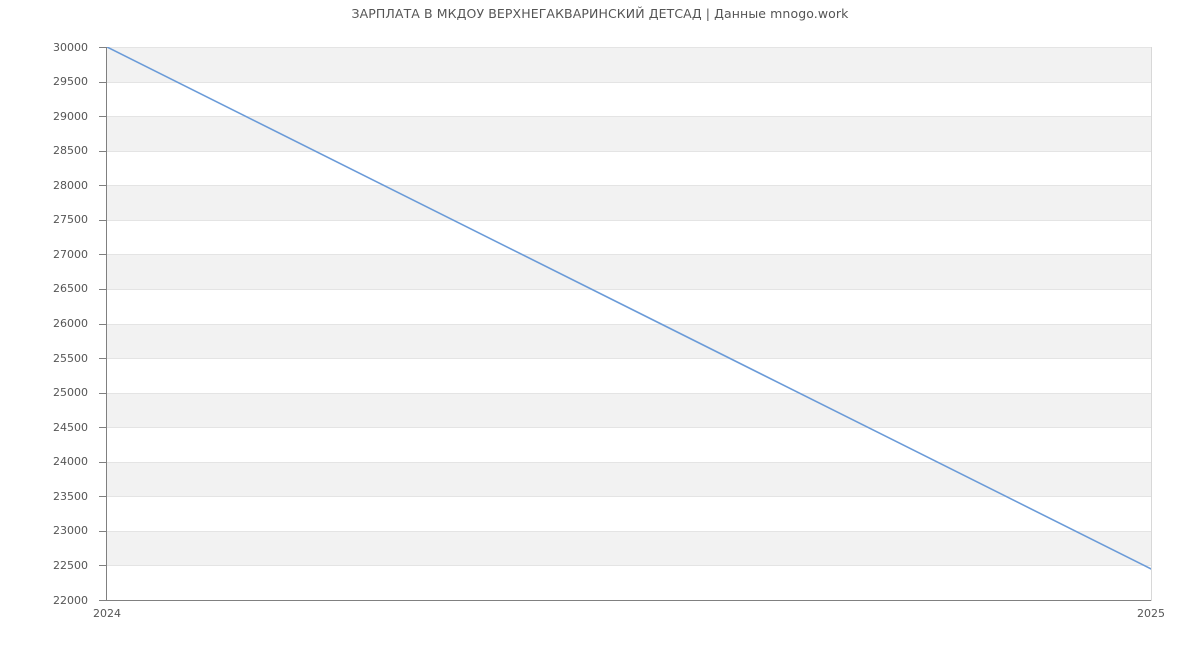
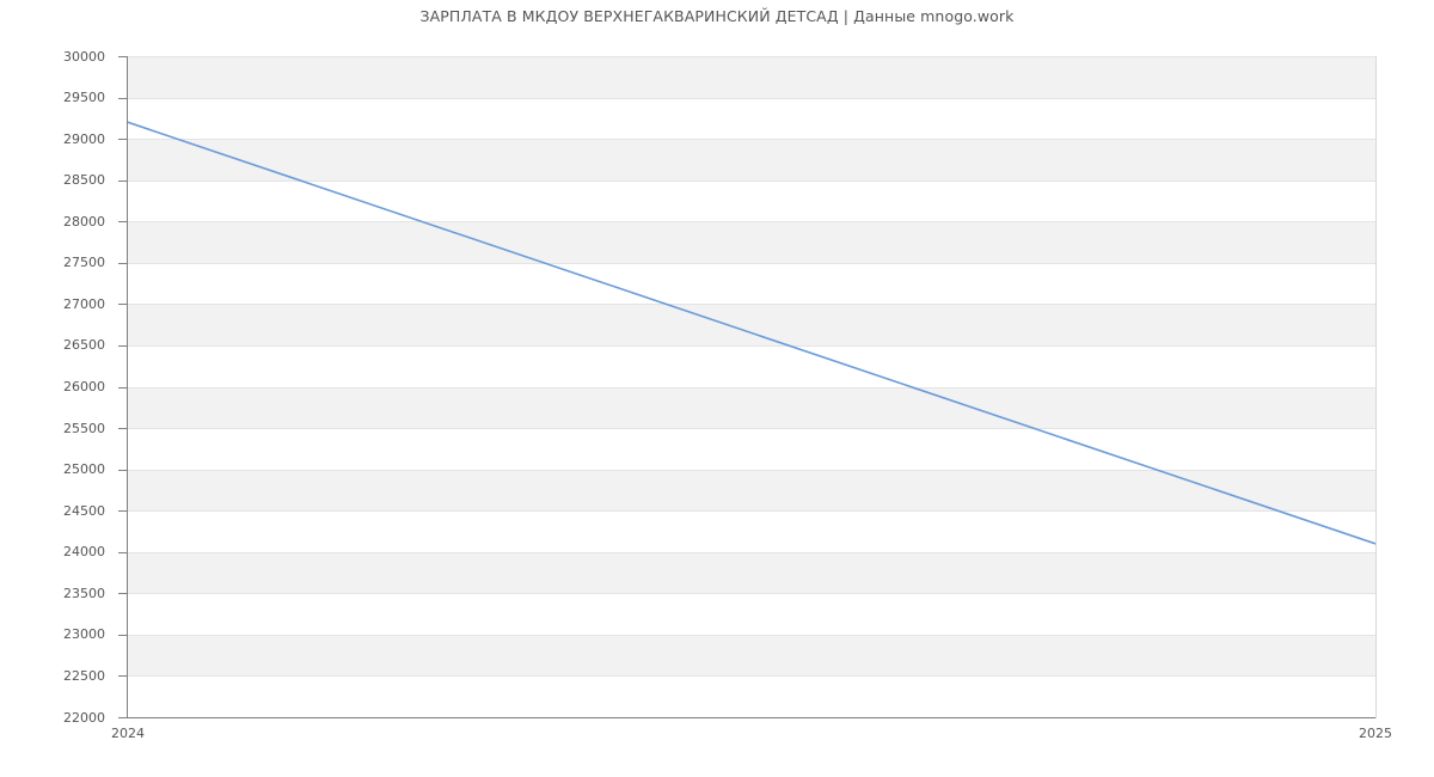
2024: 30000 -> 29200
2025: 22400 -> 24100
